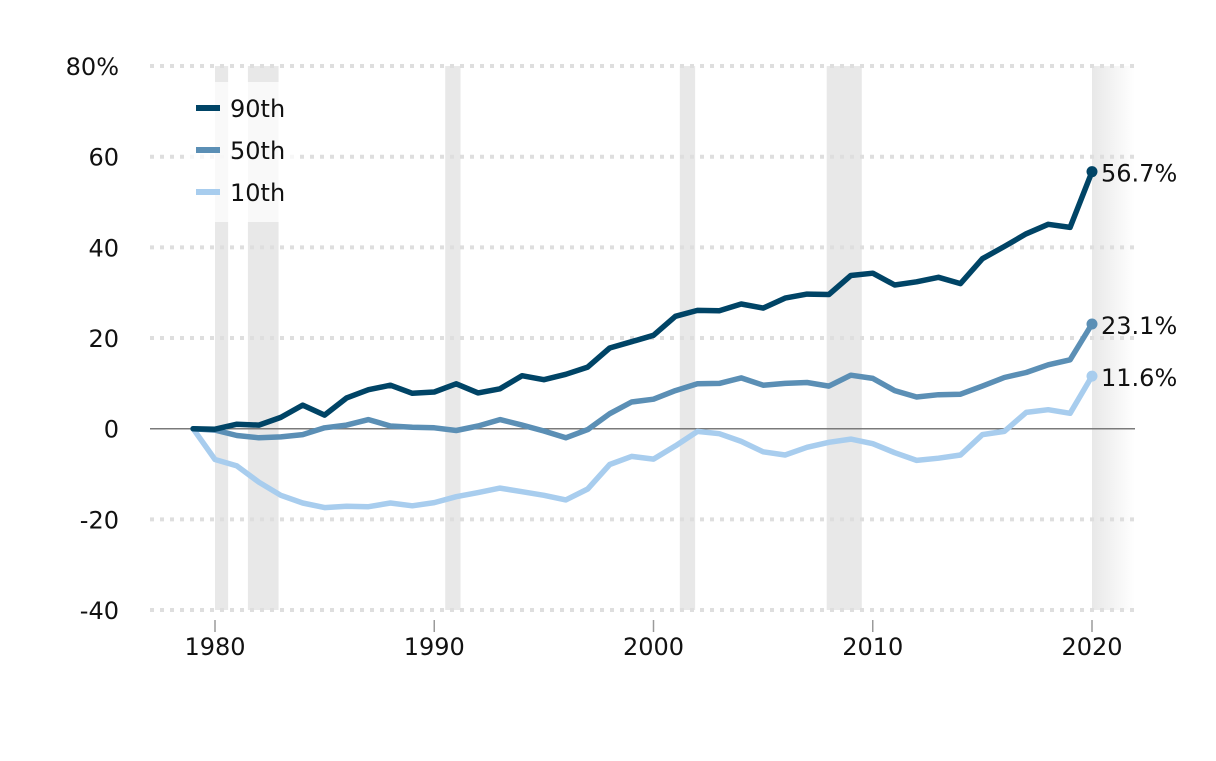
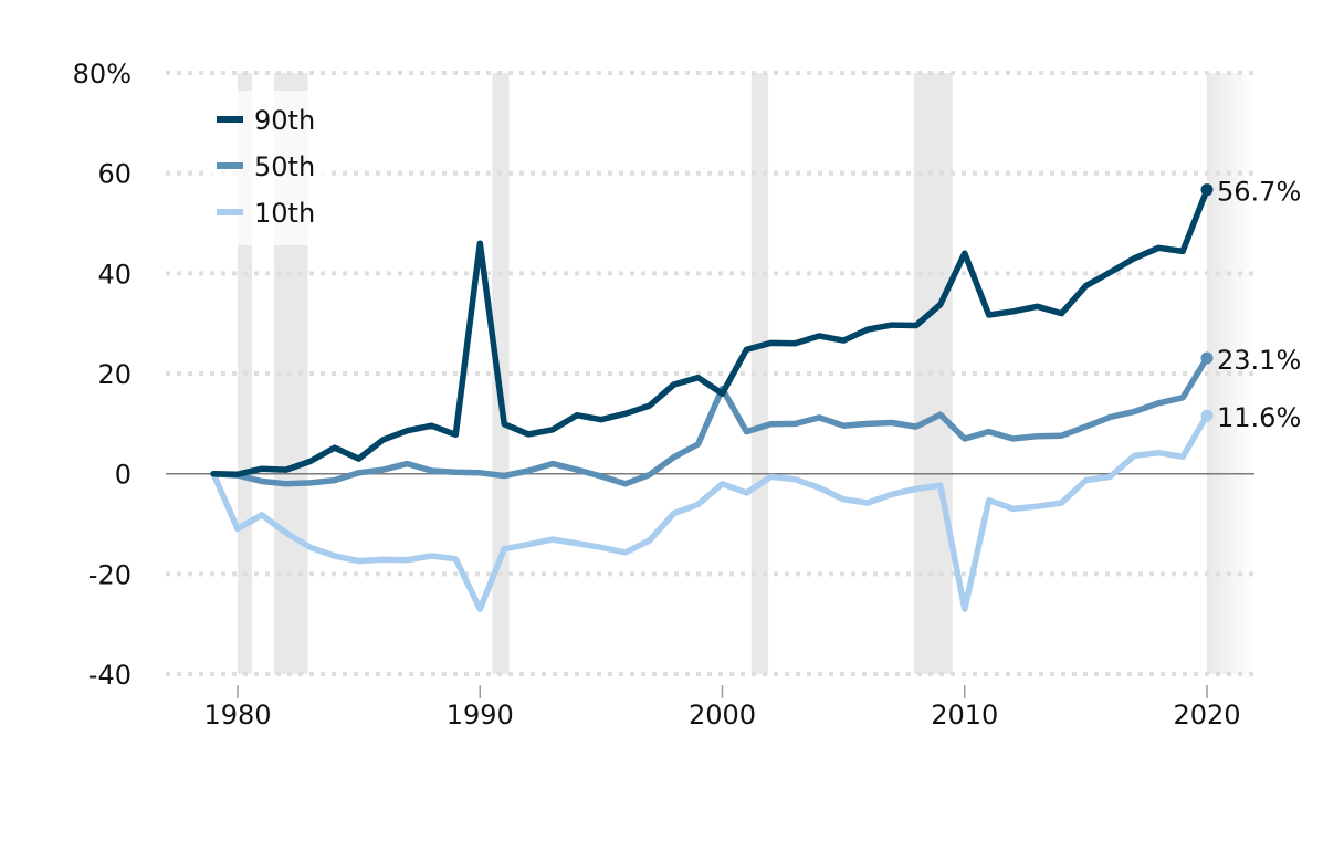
10th/1980: -7% -> -11%
90th/1990: 8% -> 46%
10th/1990: -16% -> -27%
90th/2000: 21% -> 16%
50th/2000: 6% -> 17%
10th/2000: -7% -> -2%
90th/2010: 34% -> 44%
50th/2010: 11% -> 7%
10th/2010: -3% -> -27%
